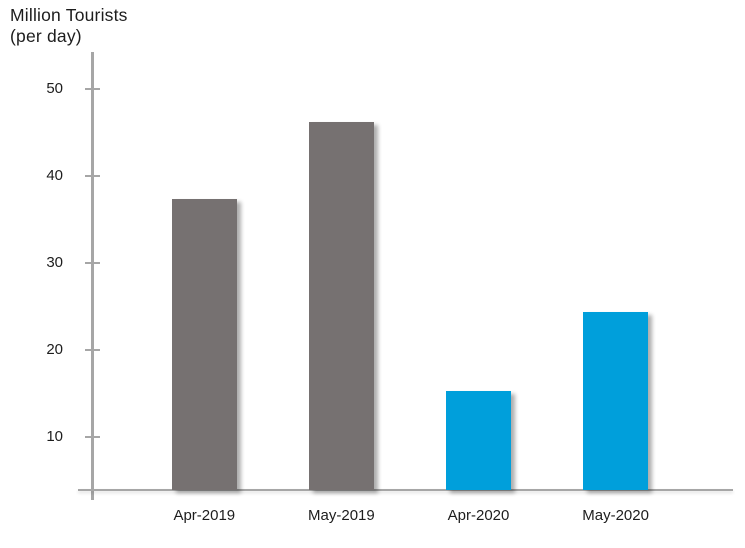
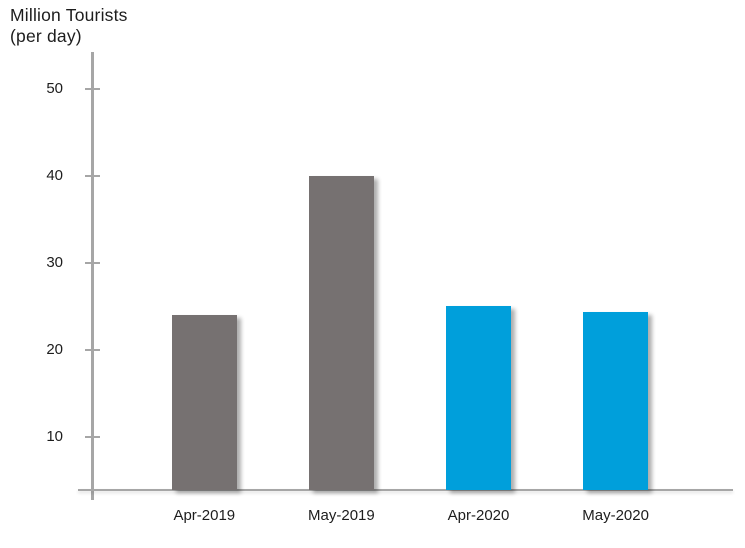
Apr-2019: 37 -> 24
May-2019: 46 -> 40
Apr-2020: 15 -> 25
